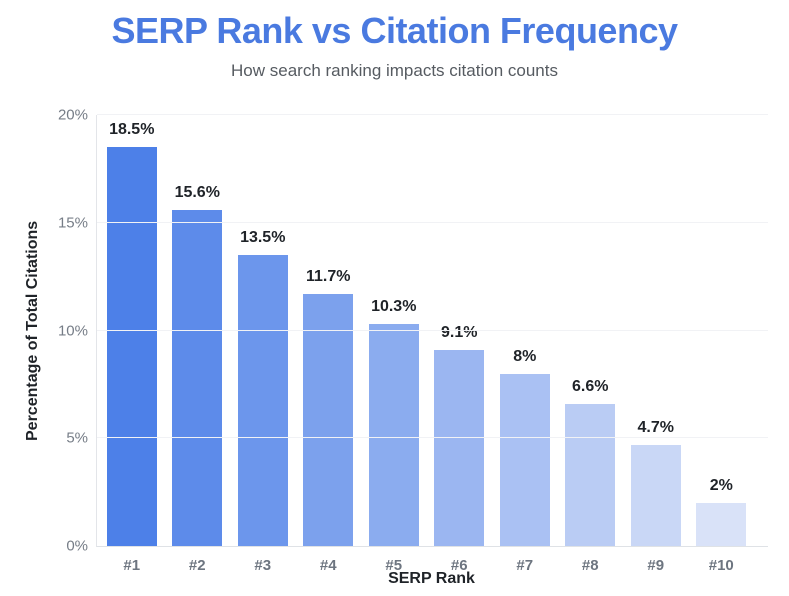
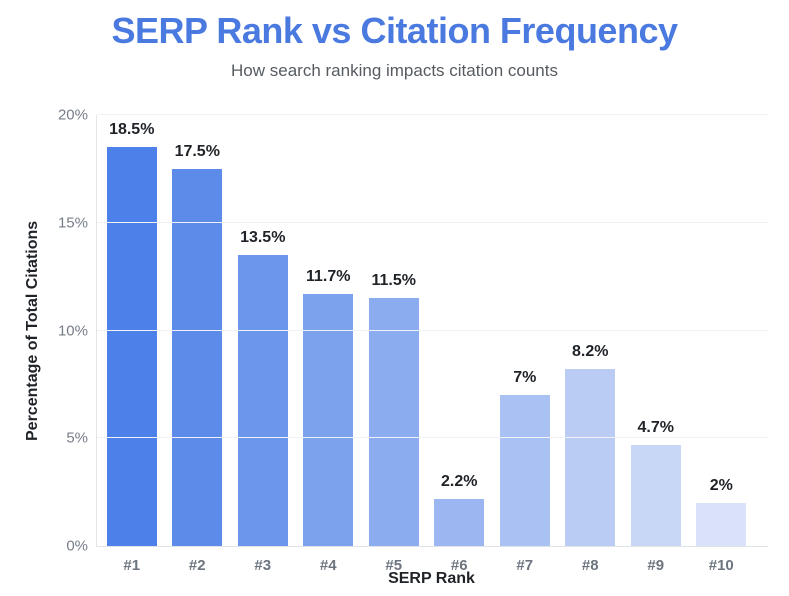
#2: 15.6% -> 17.5%
#5: 10.3% -> 11.5%
#6: 9.1% -> 2.2%
#7: 8% -> 7%
#8: 6.6% -> 8.2%
